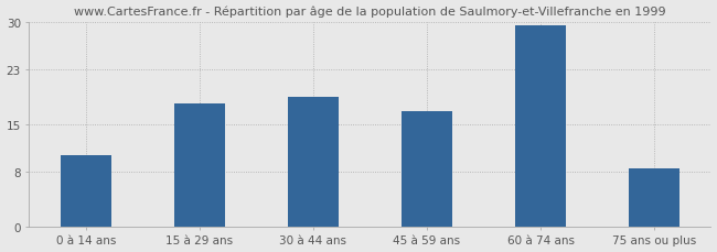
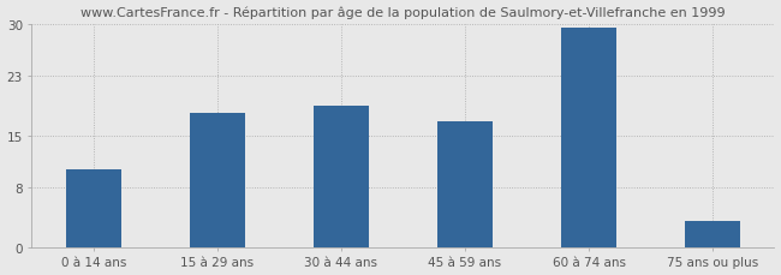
75 ans ou plus: 8.5 -> 3.6
